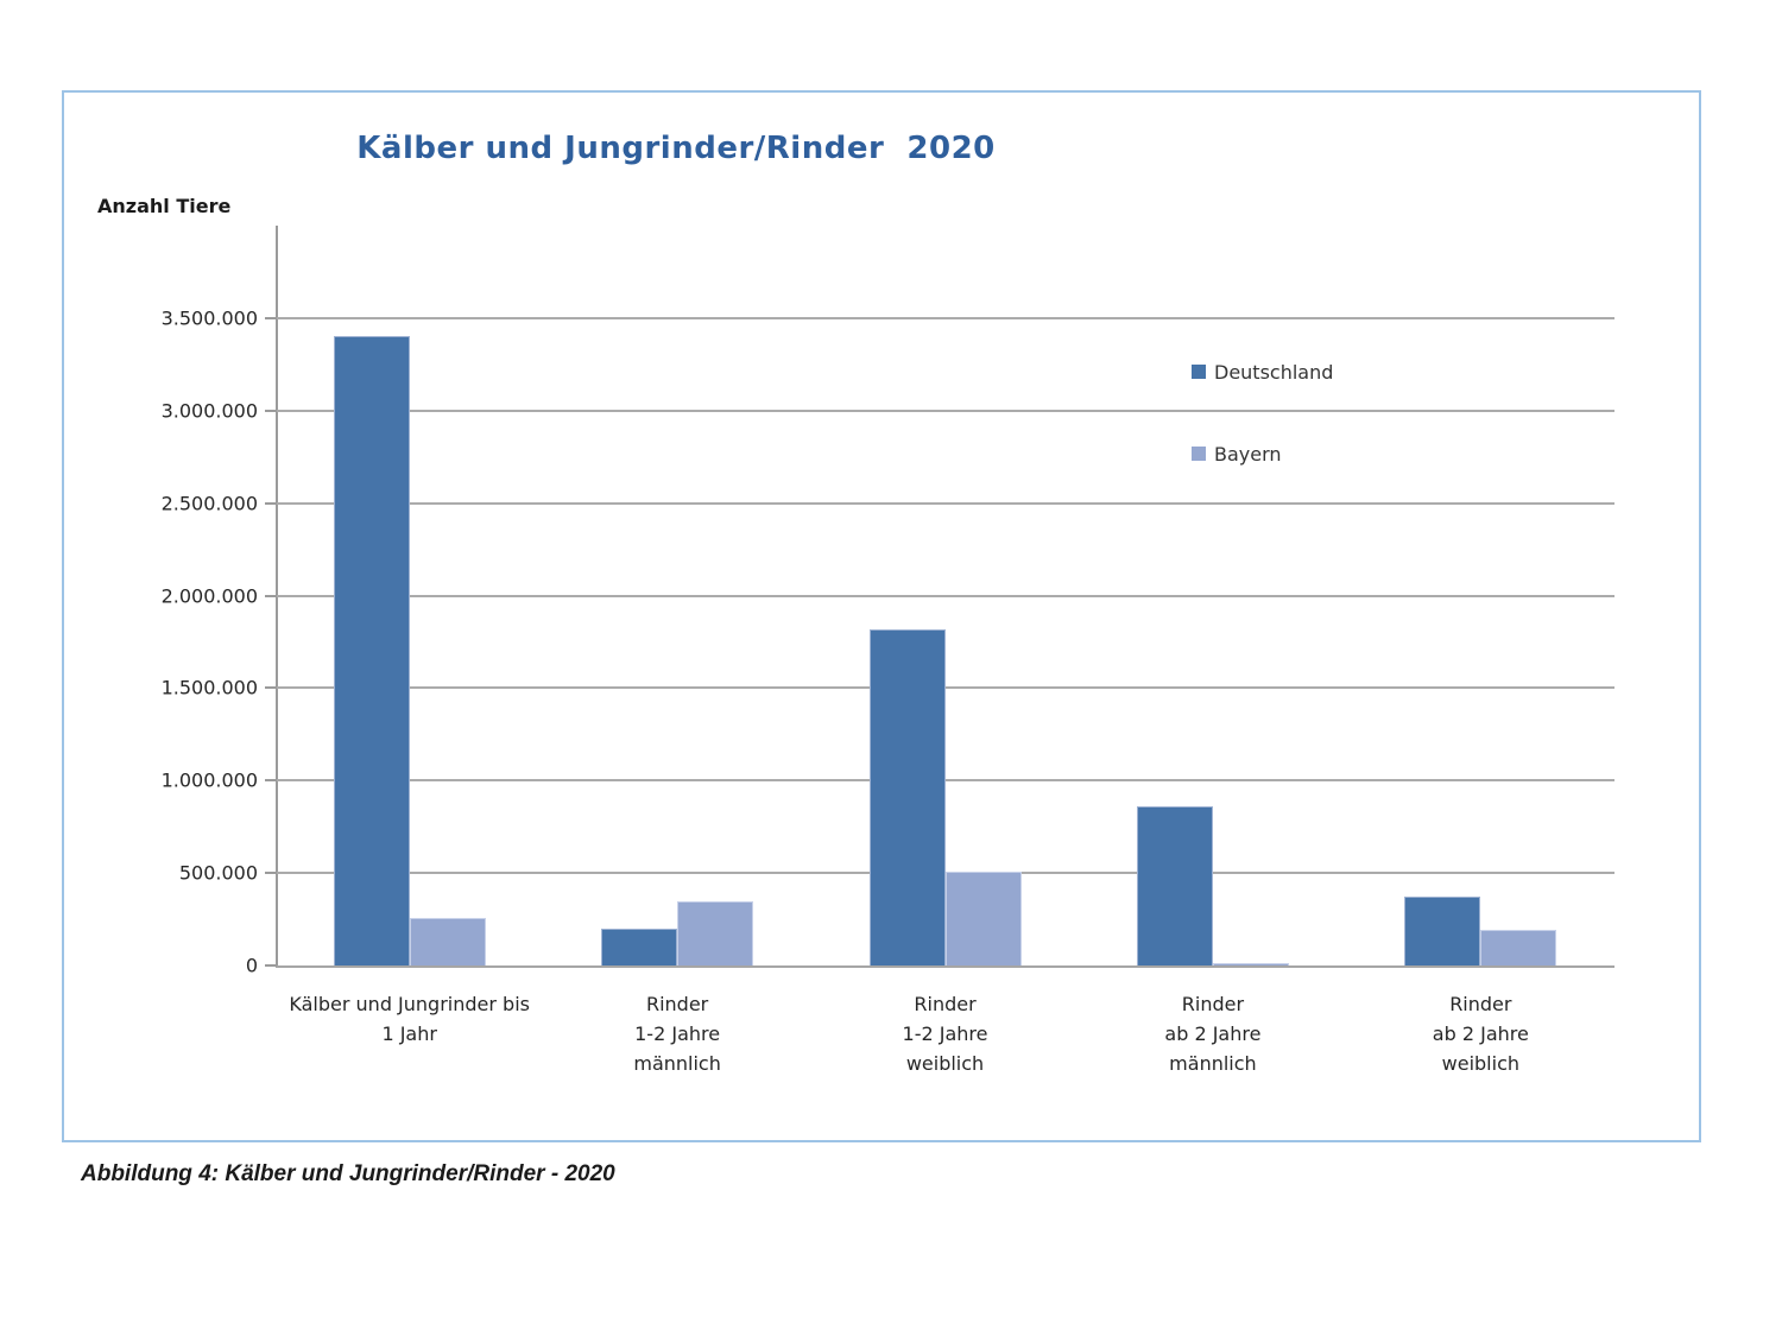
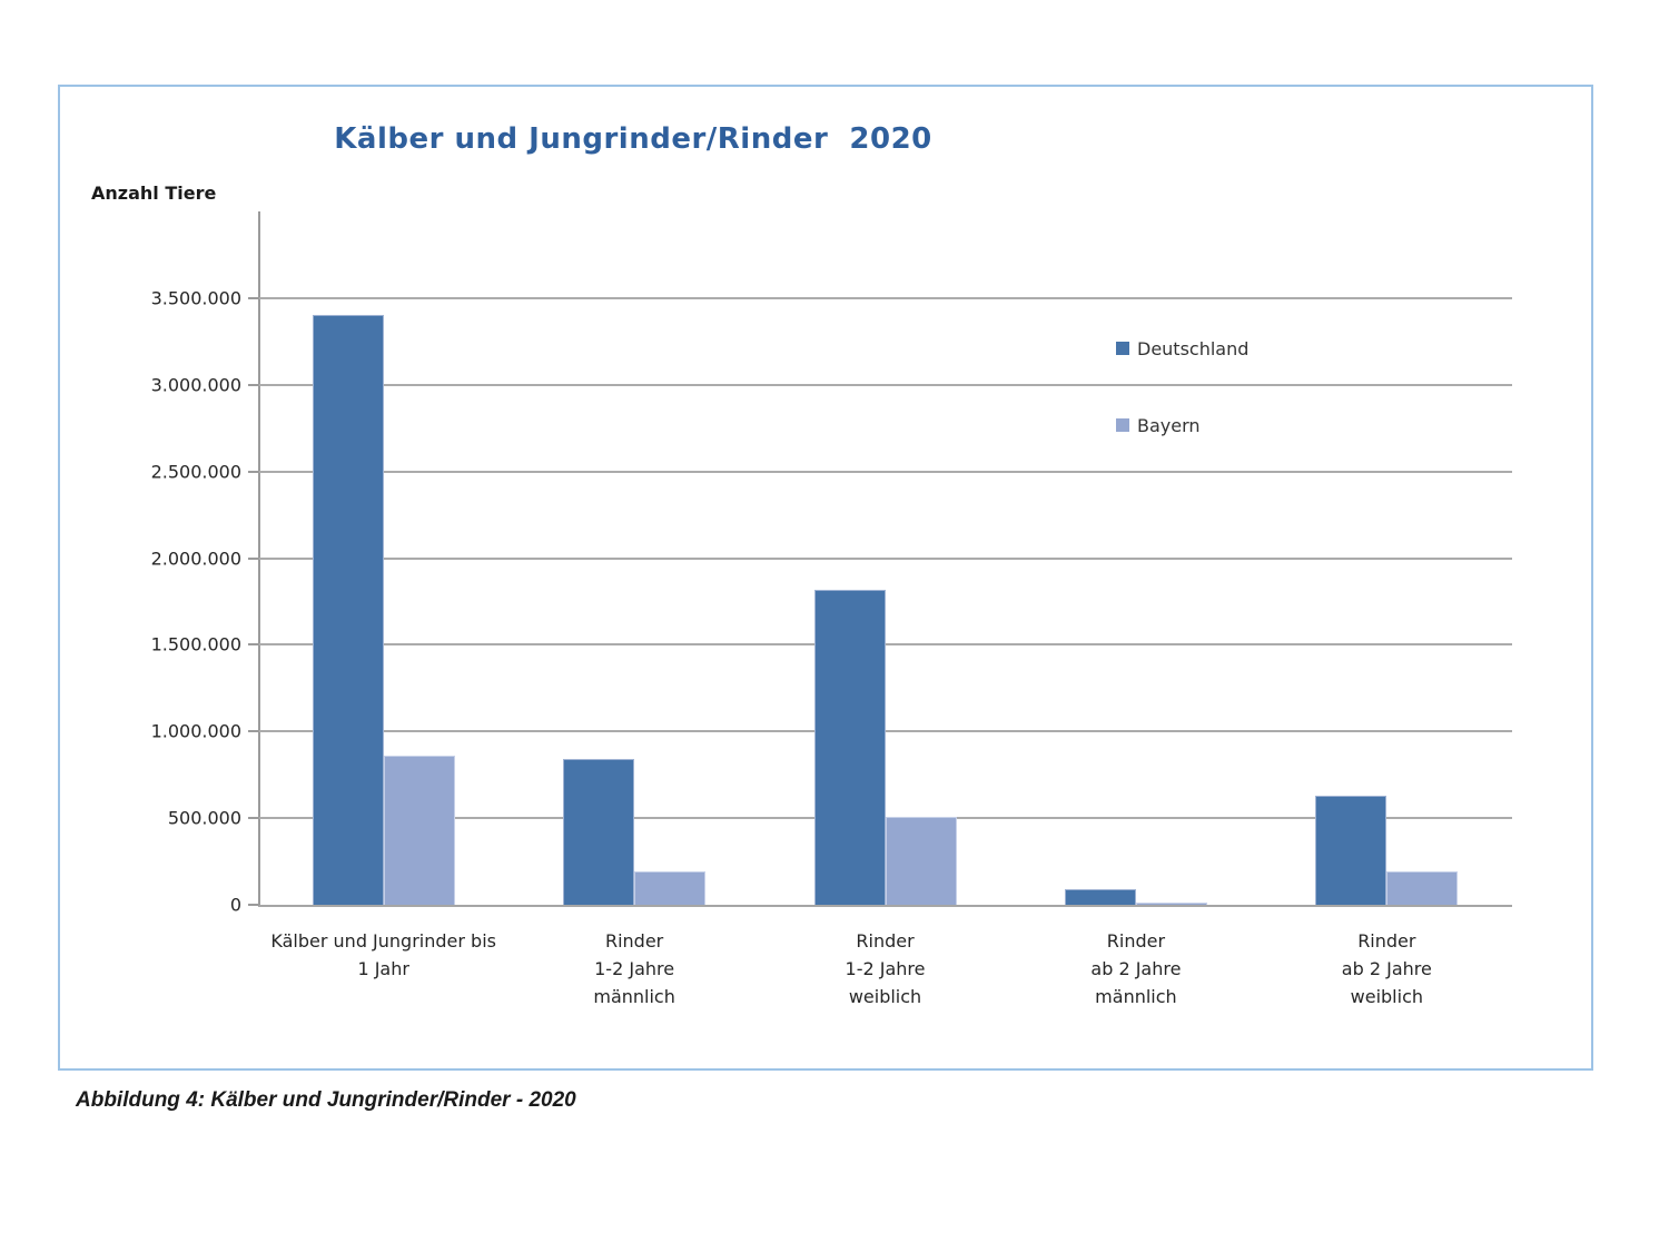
Bayern/Kälber und Jungrinder bis 1 Jahr: 260000 -> 860000
Deutschland/Rinder 1-2 Jahre männlich: 200000 -> 840000
Bayern/Rinder 1-2 Jahre männlich: 350000 -> 190000
Deutschland/Rinder ab 2 Jahre männlich: 860000 -> 90000
Deutschland/Rinder ab 2 Jahre weiblich: 370000 -> 630000
